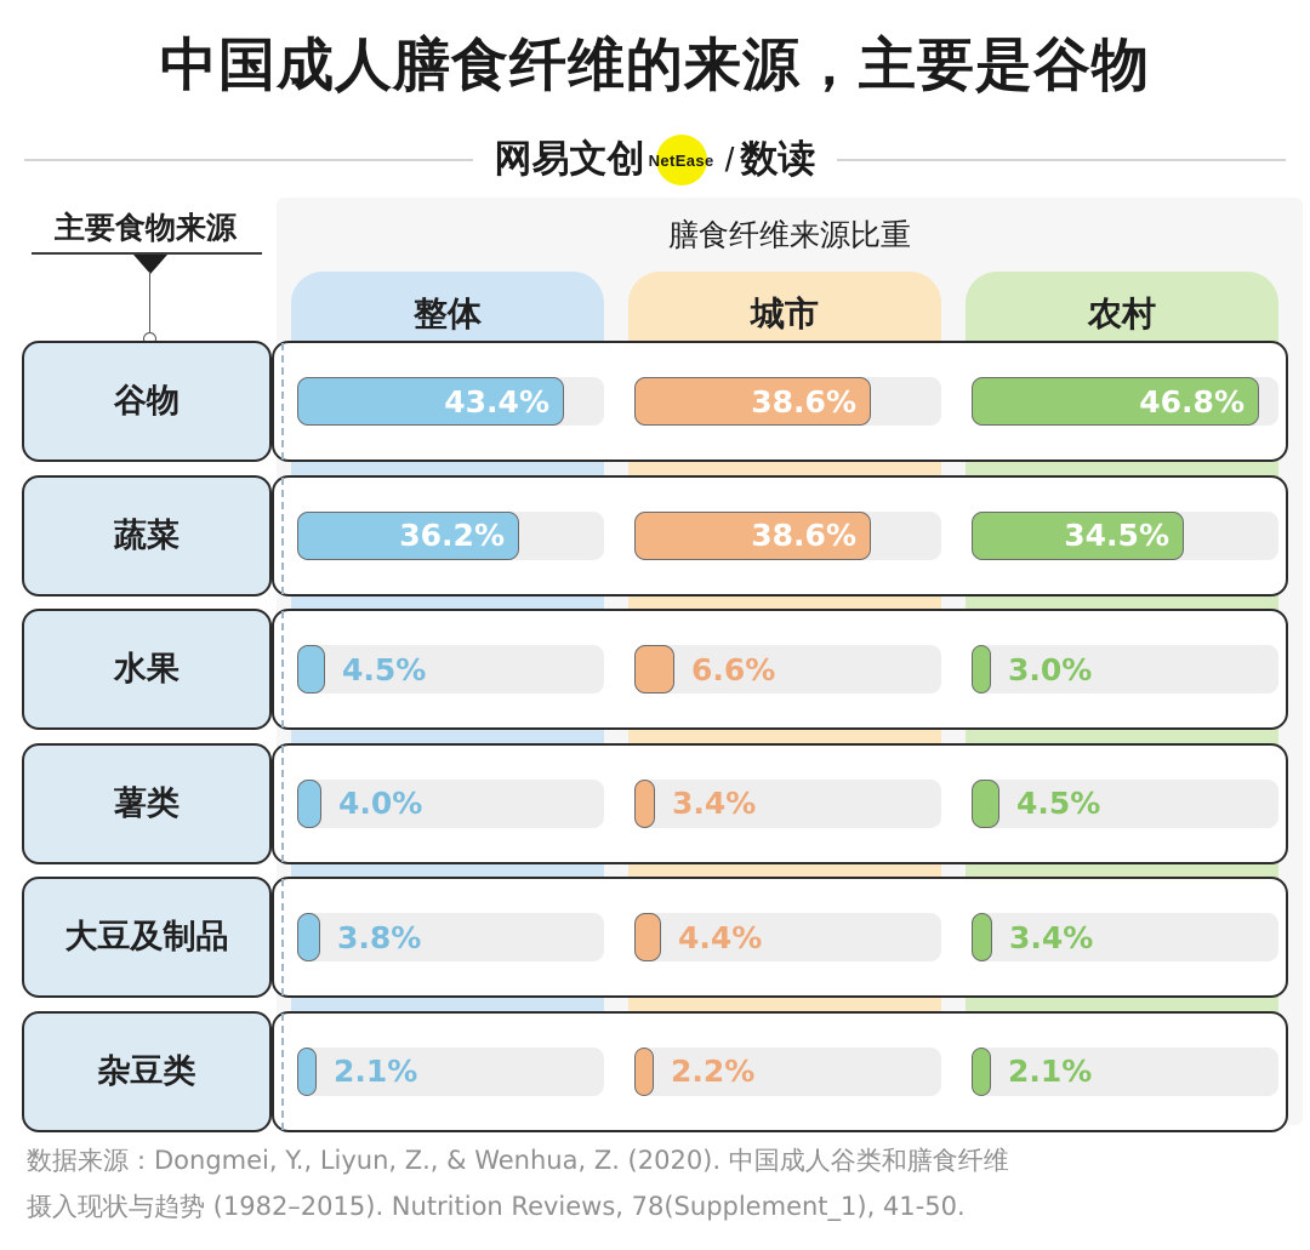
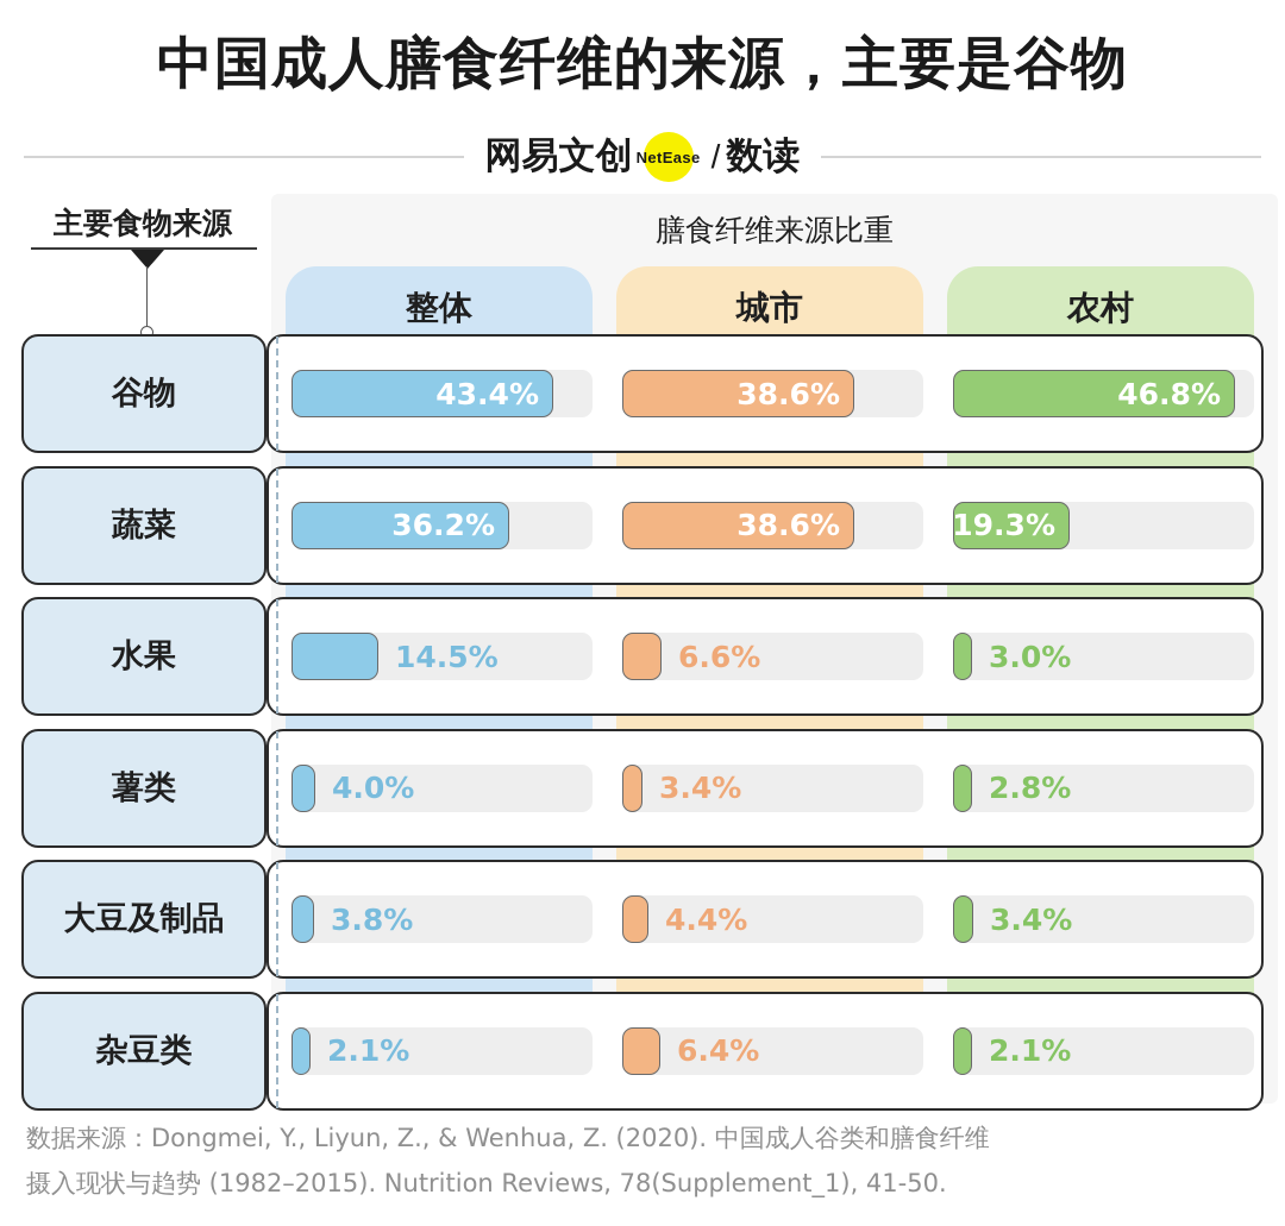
农村/蔬菜: 34.5% -> 19.3%
整体/水果: 4.5% -> 14.5%
农村/薯类: 4.5% -> 2.8%
城市/杂豆类: 2.2% -> 6.4%
